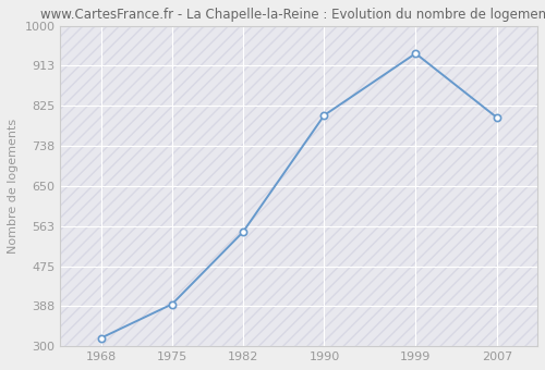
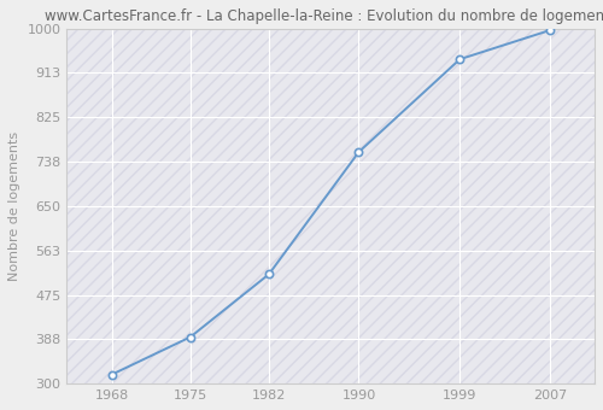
1982: 550 -> 516
1990: 805 -> 757
2007: 800 -> 997
